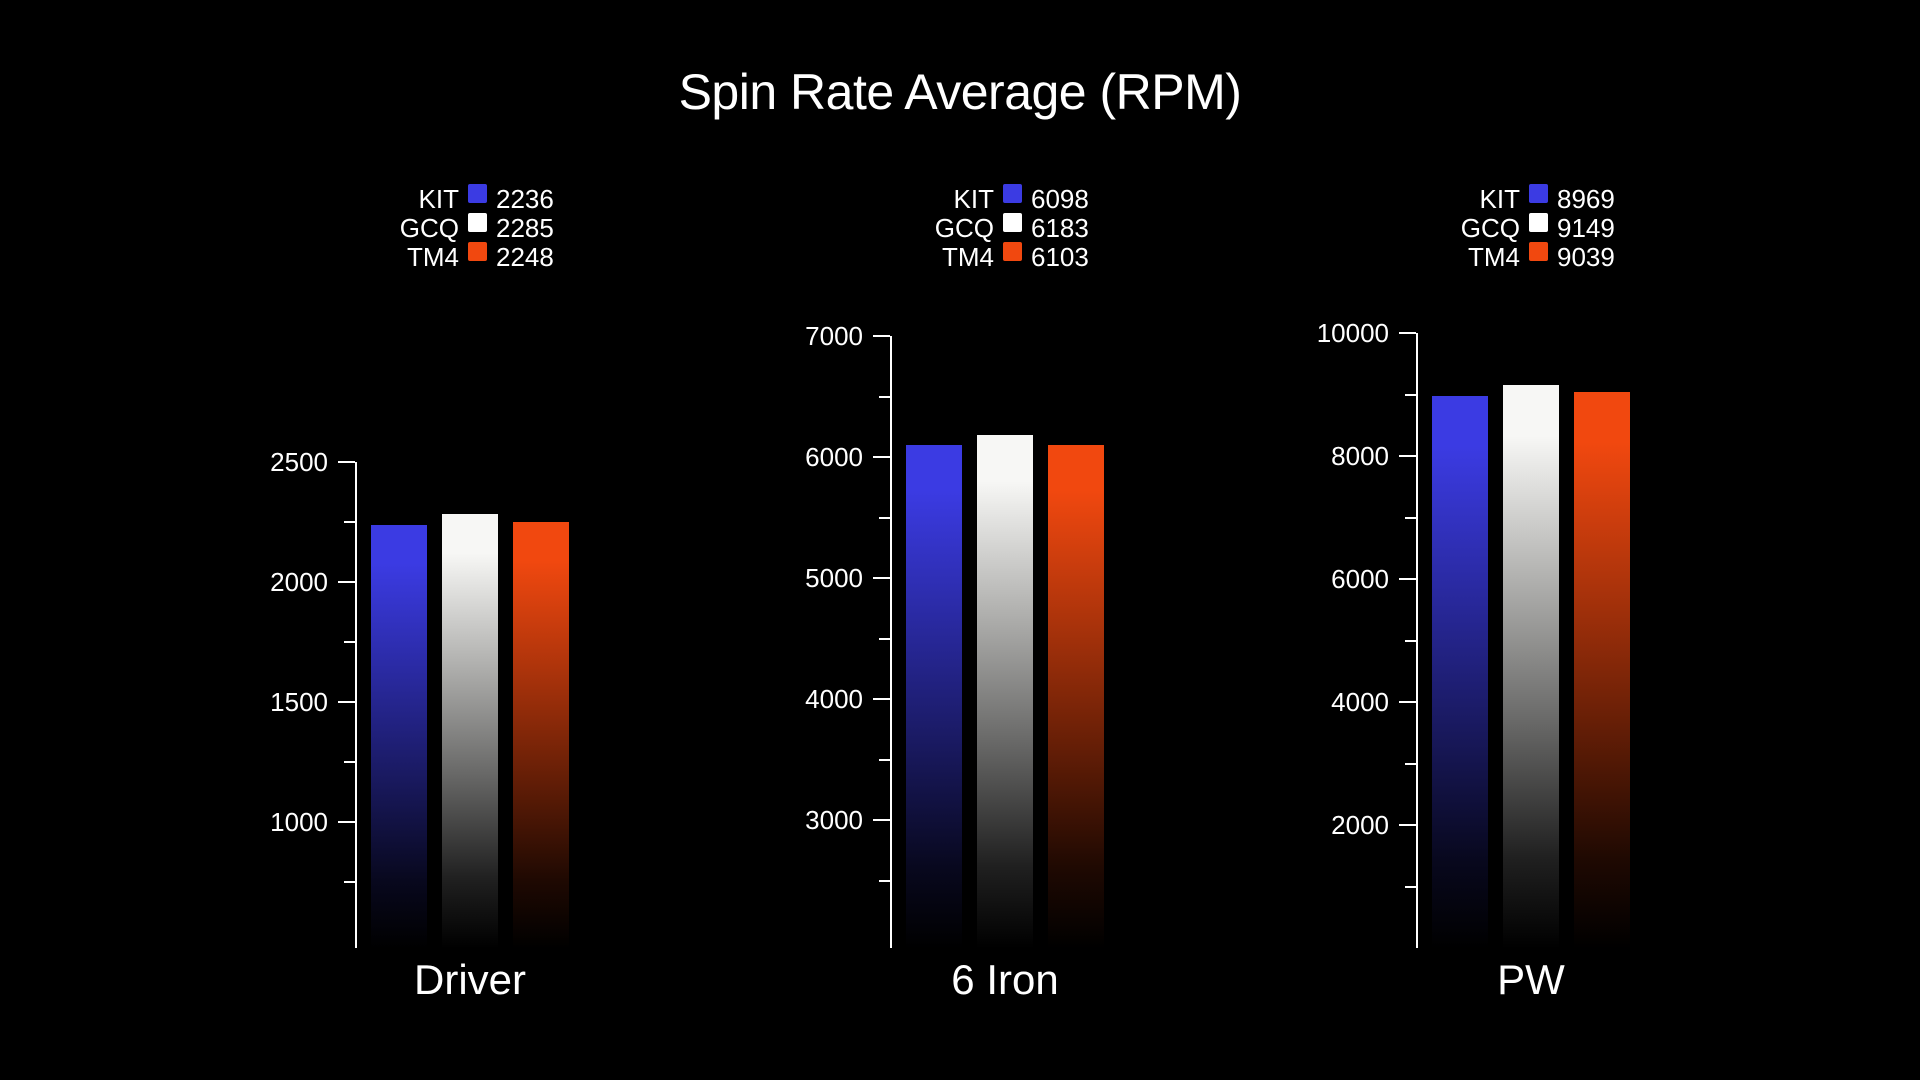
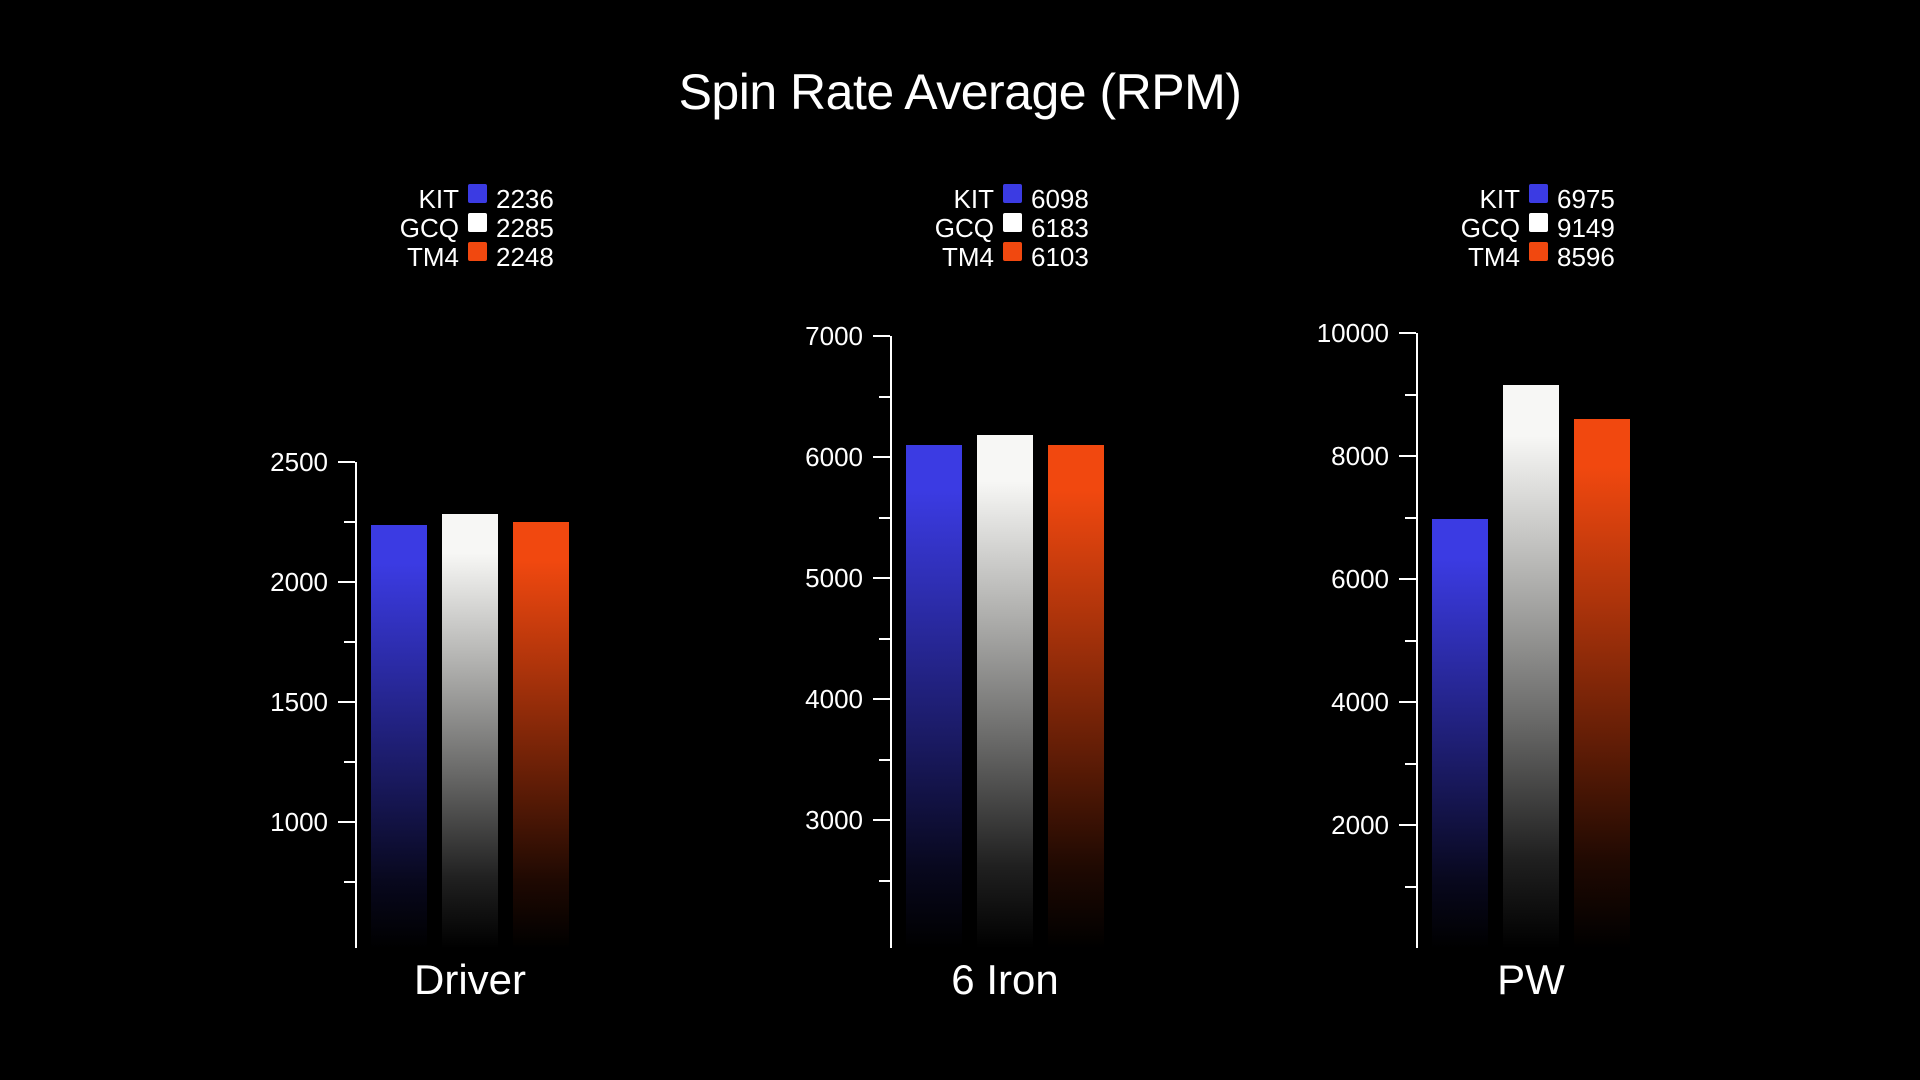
KIT/PW: 8969 -> 6975
TM4/PW: 9039 -> 8596
